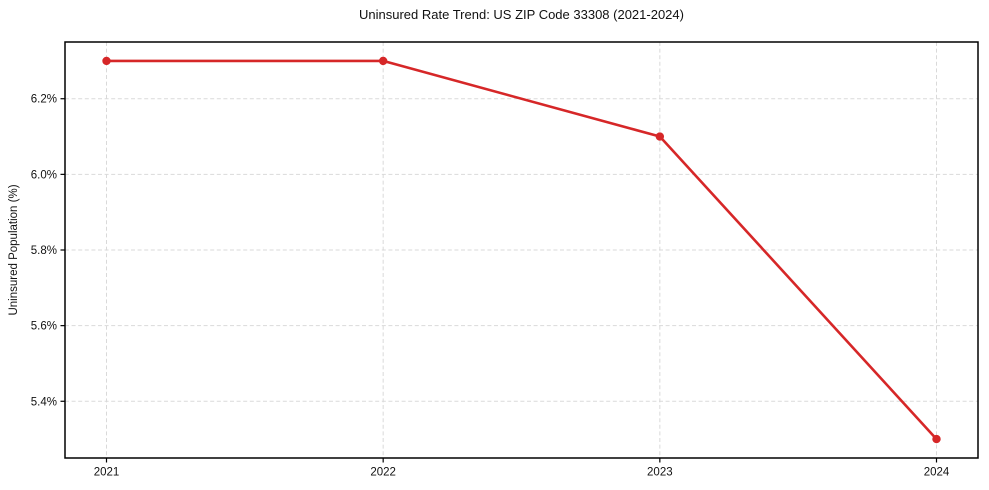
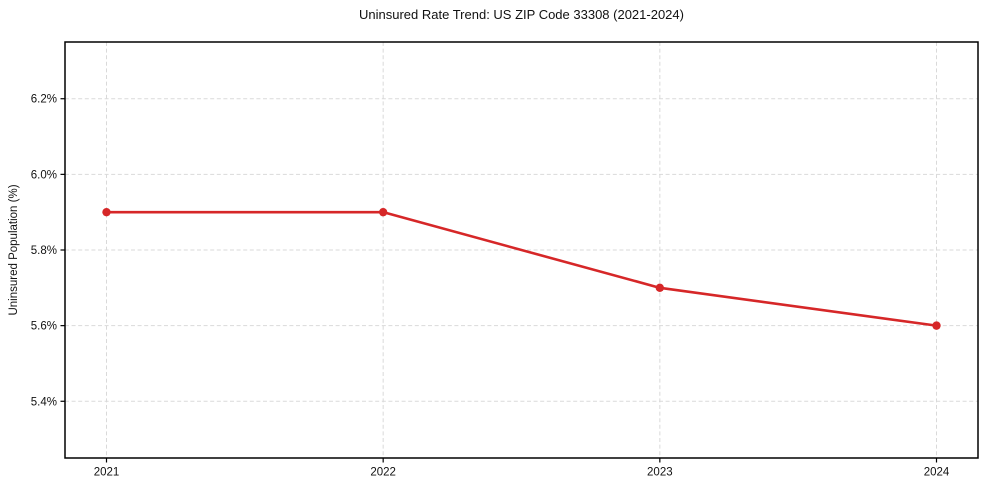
2021: 6.3% -> 5.9%
2022: 6.3% -> 5.9%
2023: 6.1% -> 5.7%
2024: 5.3% -> 5.6%
